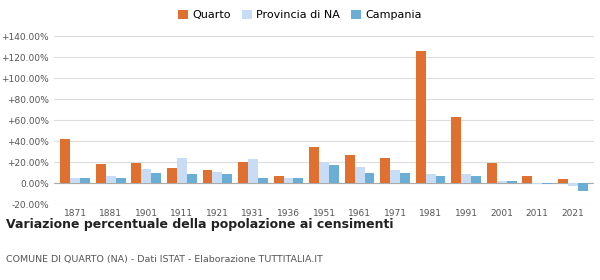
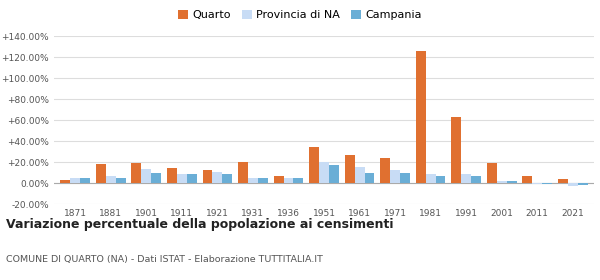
Quarto/1871: 42% -> 3%
Provincia di NA/1911: 24% -> 9%
Provincia di NA/1931: 23% -> 6%
Campania/2021: -7% -> -2%
